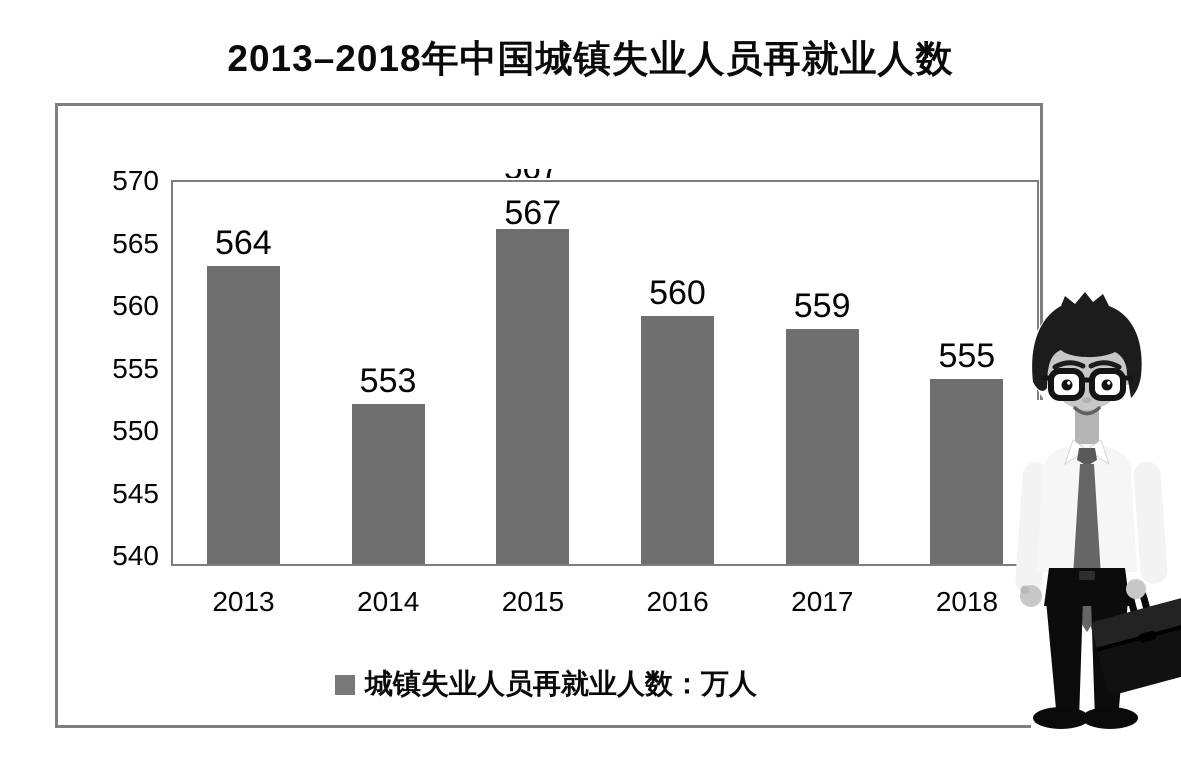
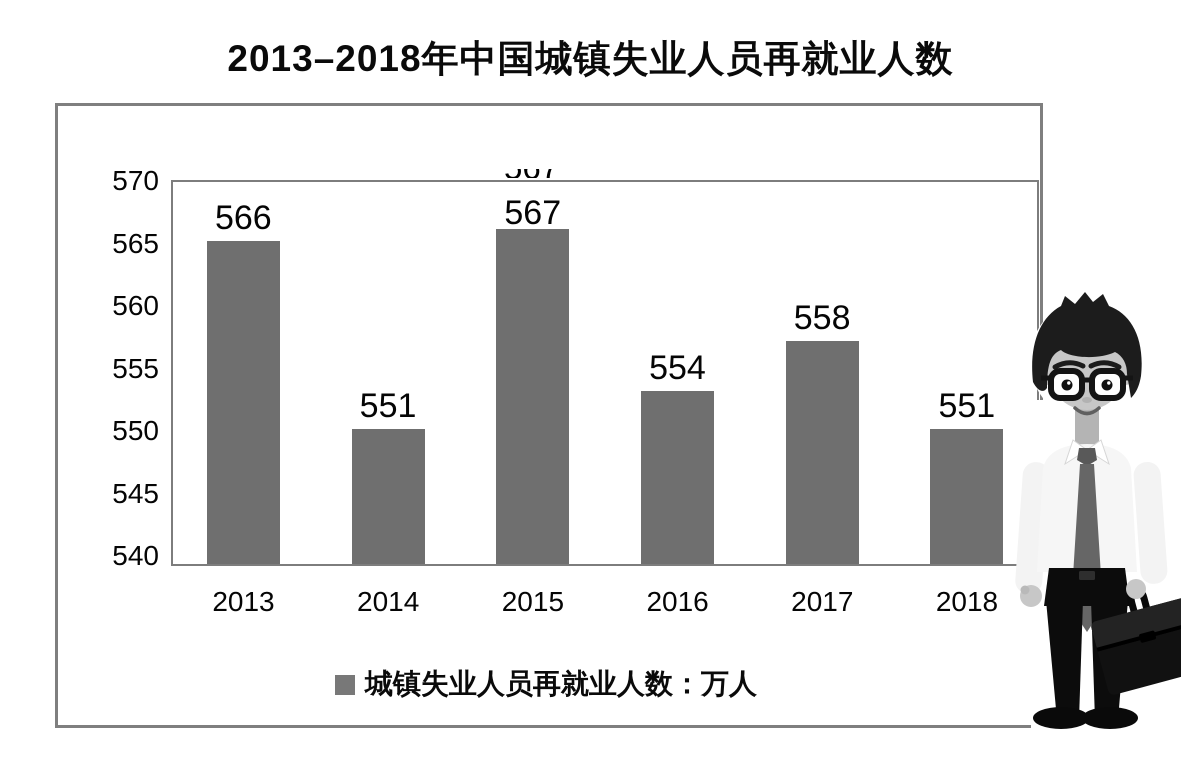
2013: 564 -> 566
2014: 553 -> 551
2016: 560 -> 554
2017: 559 -> 558
2018: 555 -> 551
